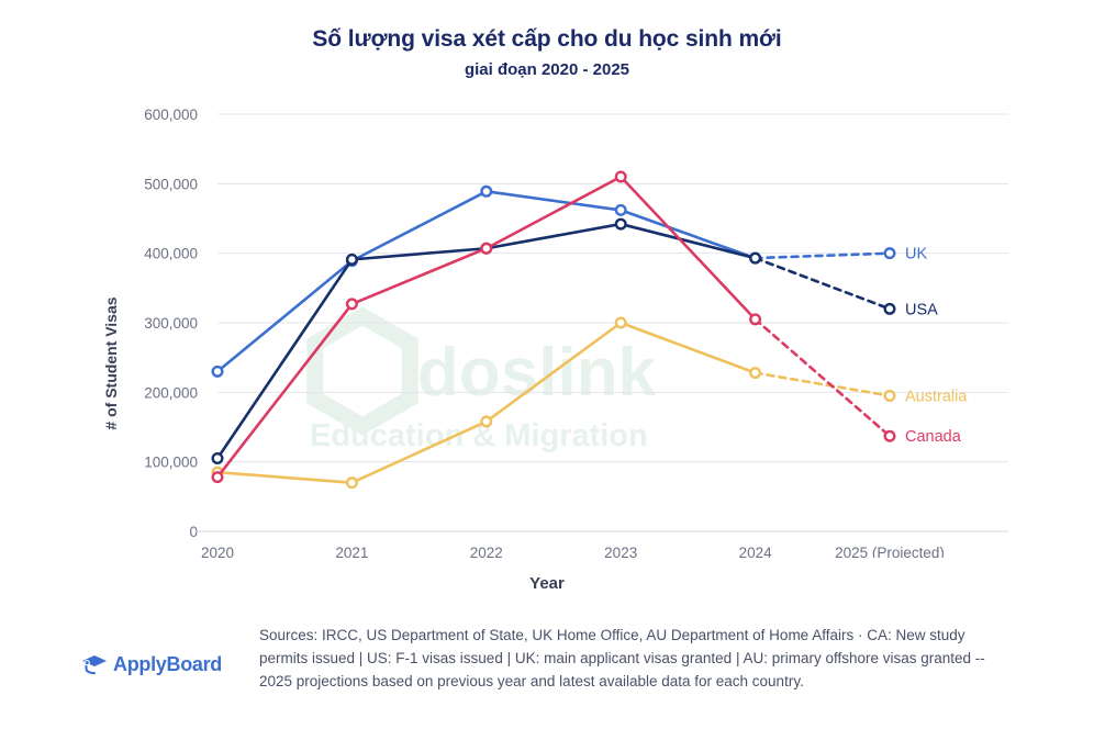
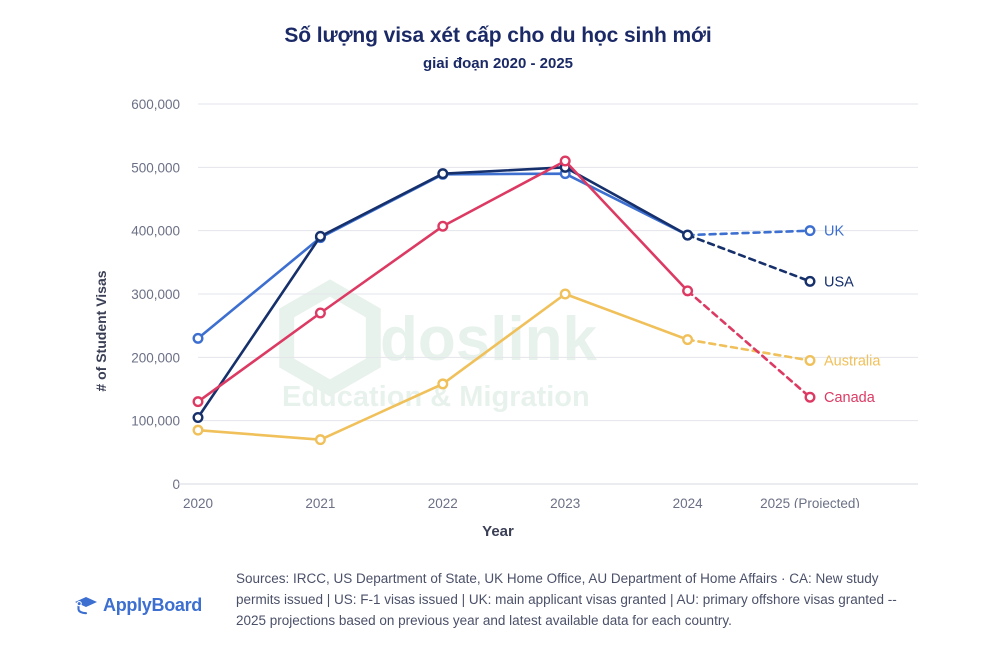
Canada/2020: 80000 -> 130000
Canada/2021: 330000 -> 270000
USA/2022: 410000 -> 490000
UK/2023: 460000 -> 490000
USA/2023: 440000 -> 500000
